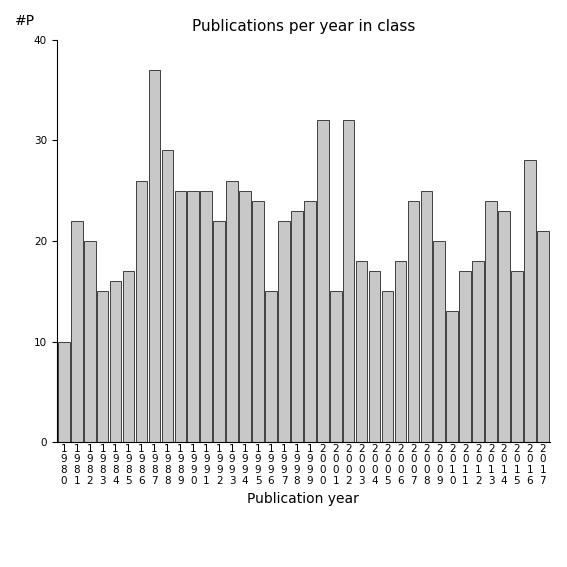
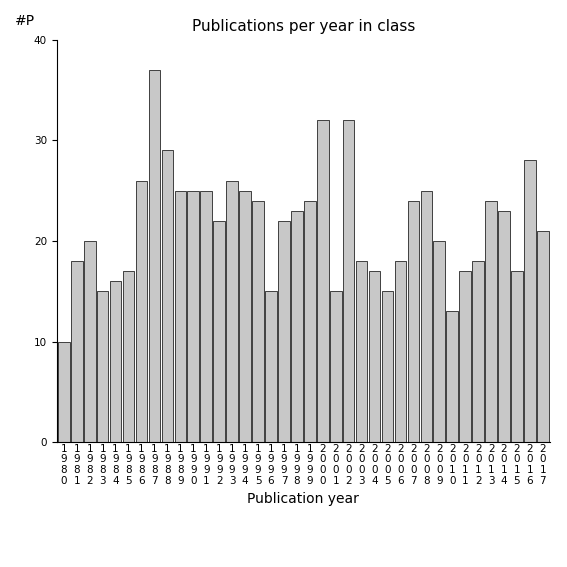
1 9 8 1: 22 -> 18
